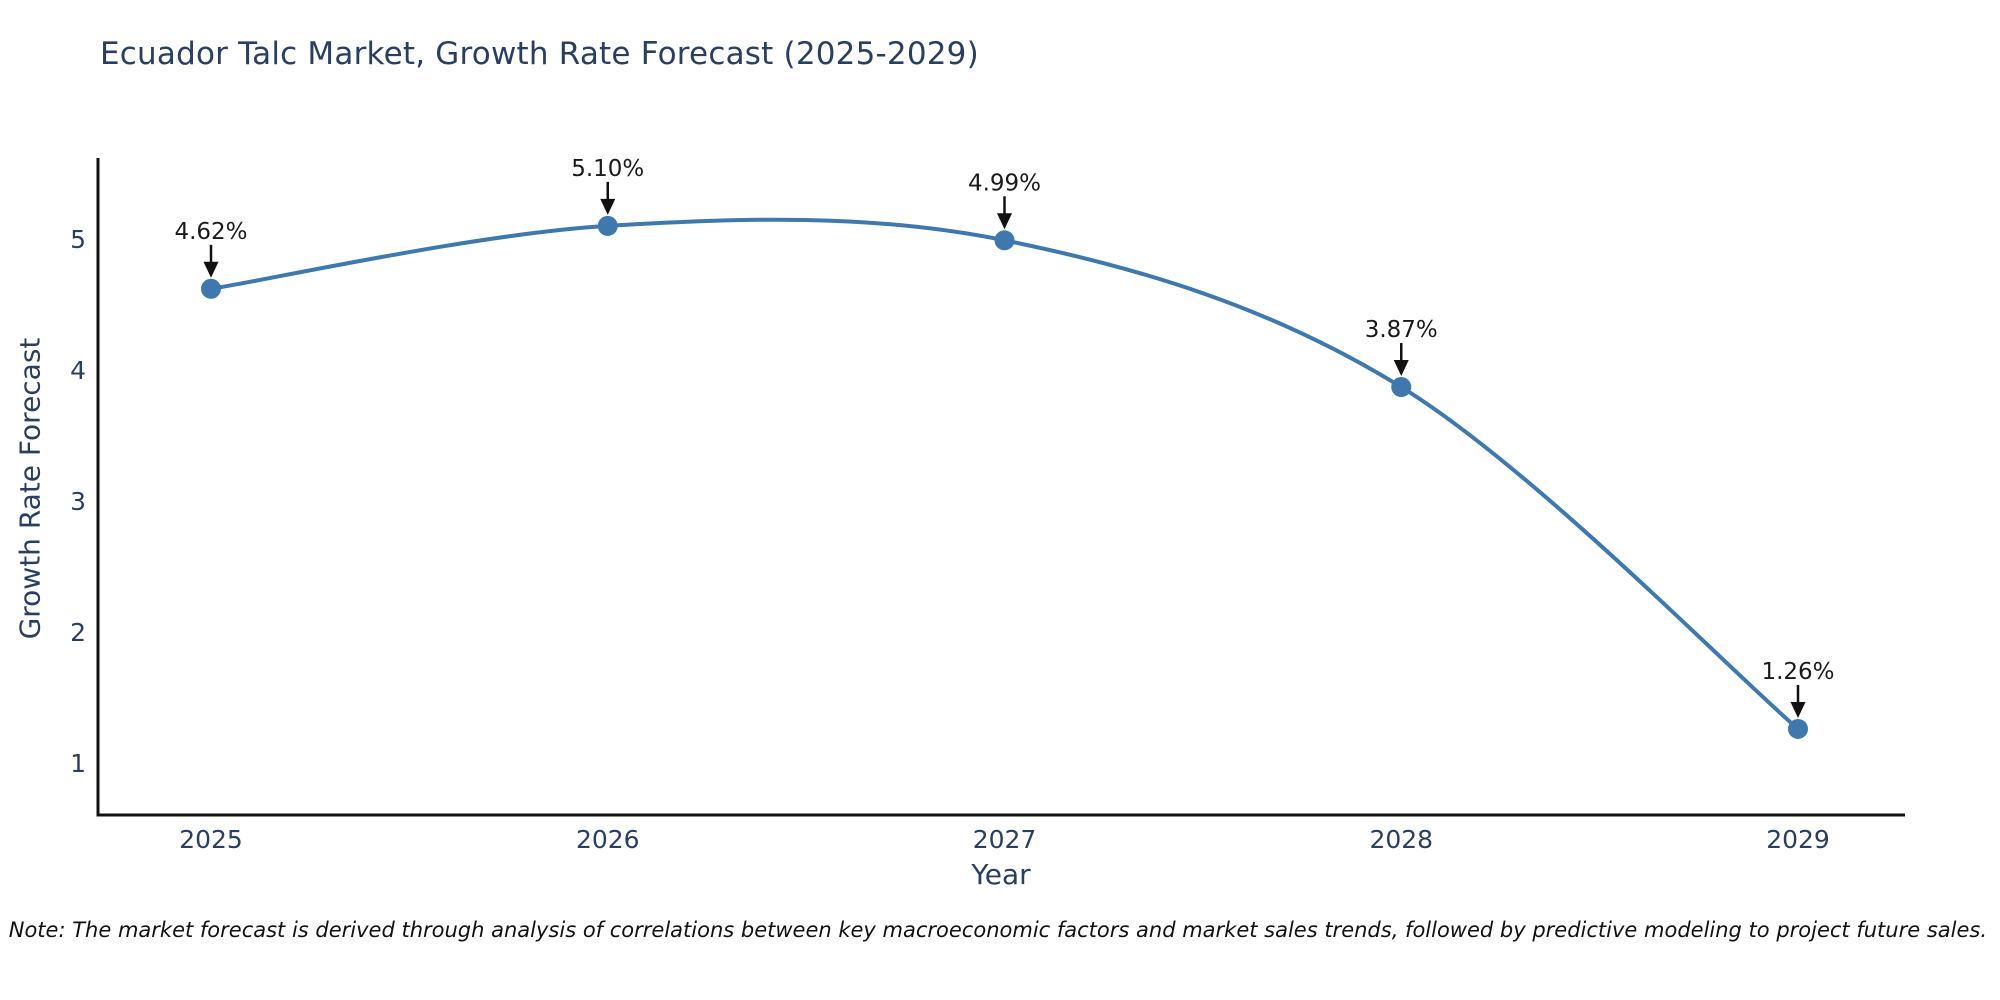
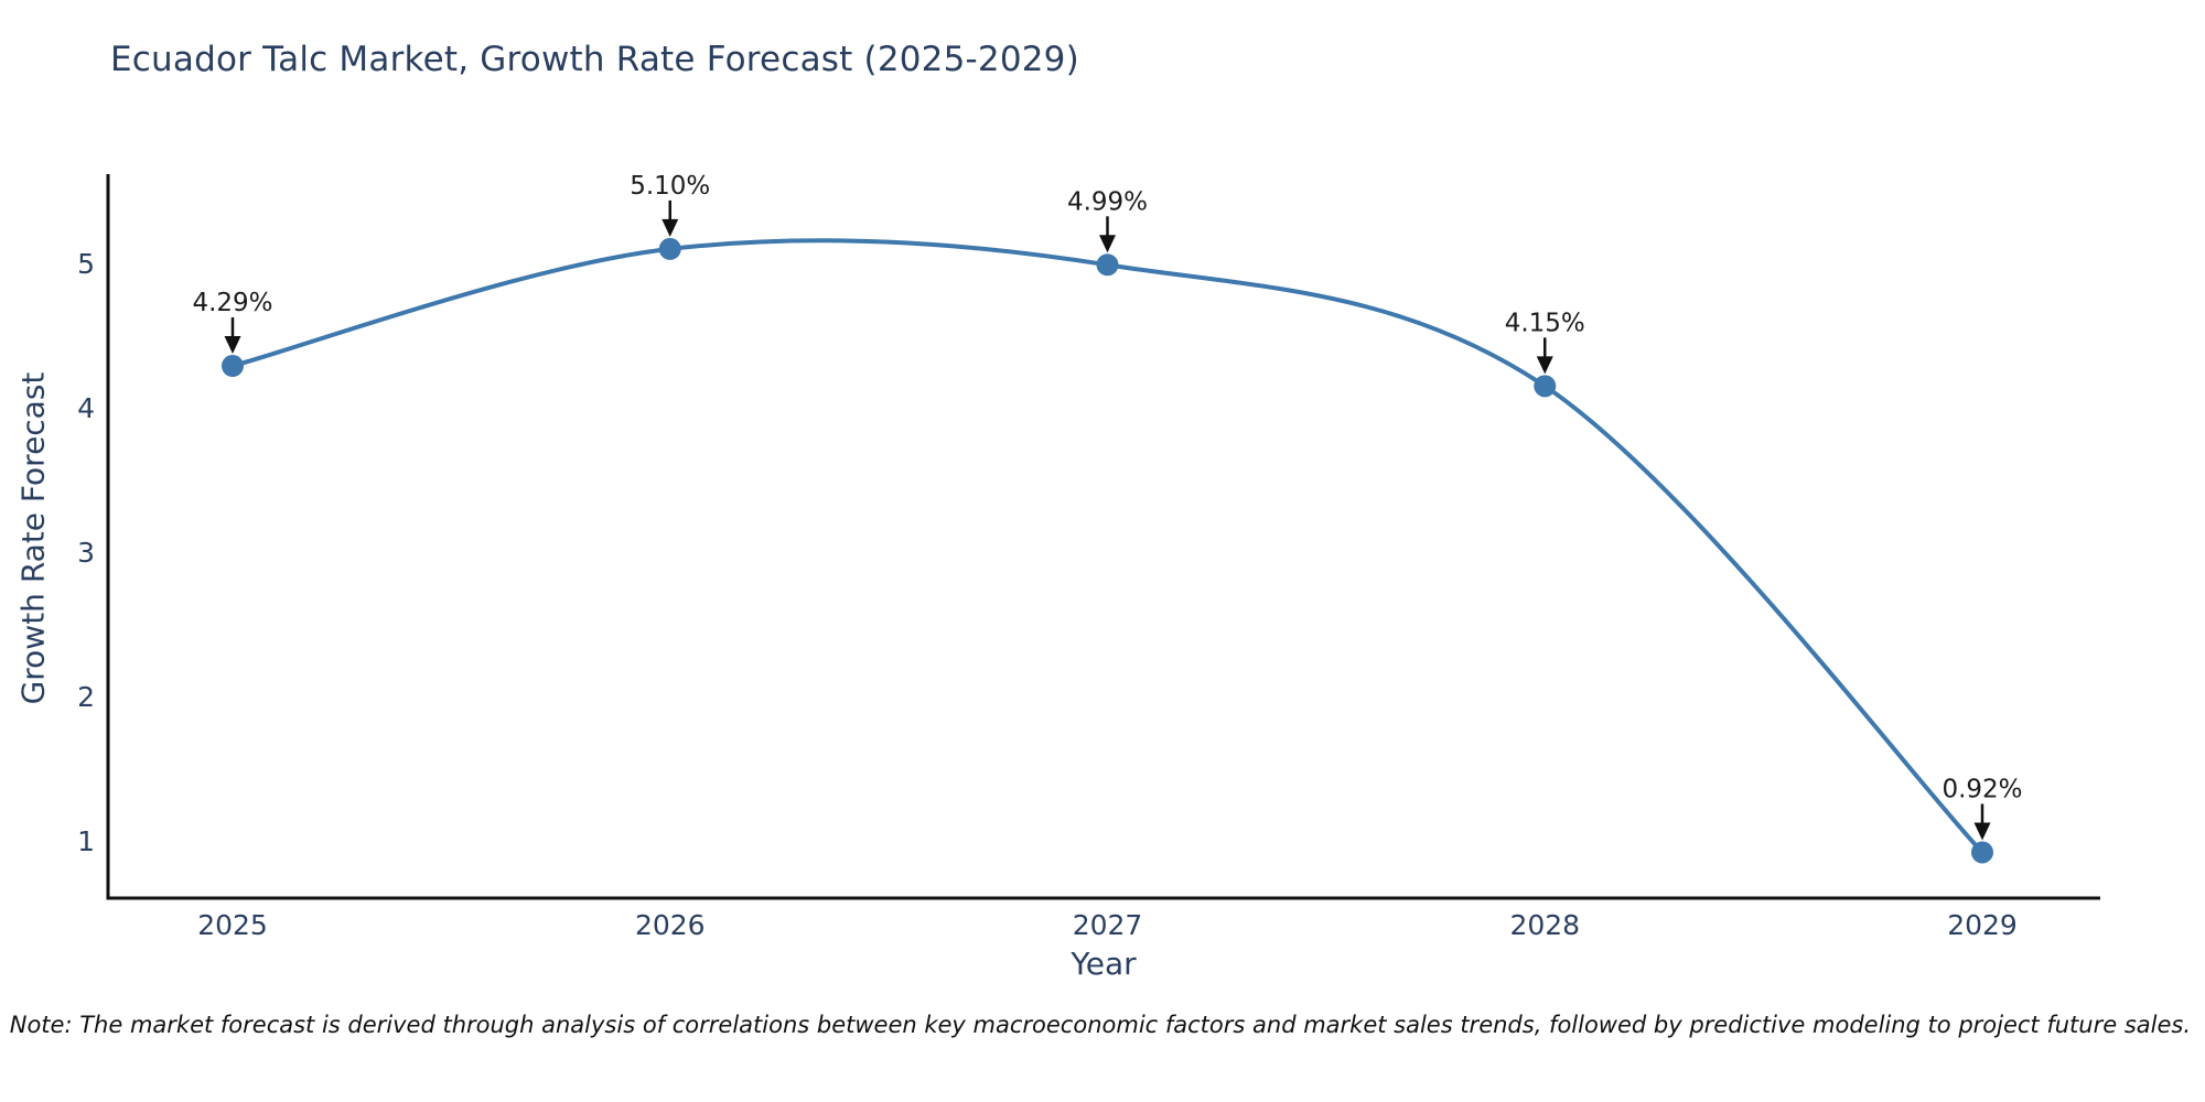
2025: 4.62% -> 4.29%
2028: 3.87% -> 4.15%
2029: 1.26% -> 0.92%
